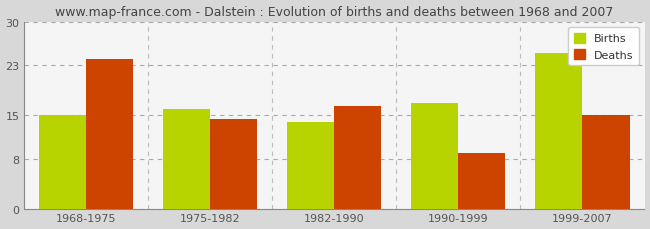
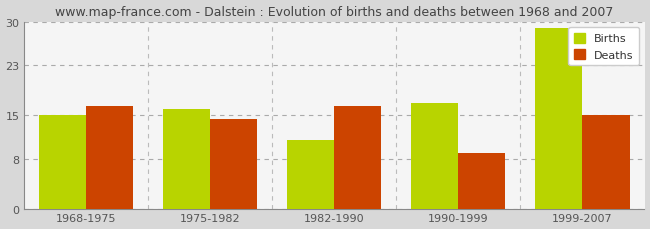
Deaths/1968-1975: 24.0 -> 16.5
Births/1982-1990: 14 -> 11
Births/1999-2007: 25 -> 29
